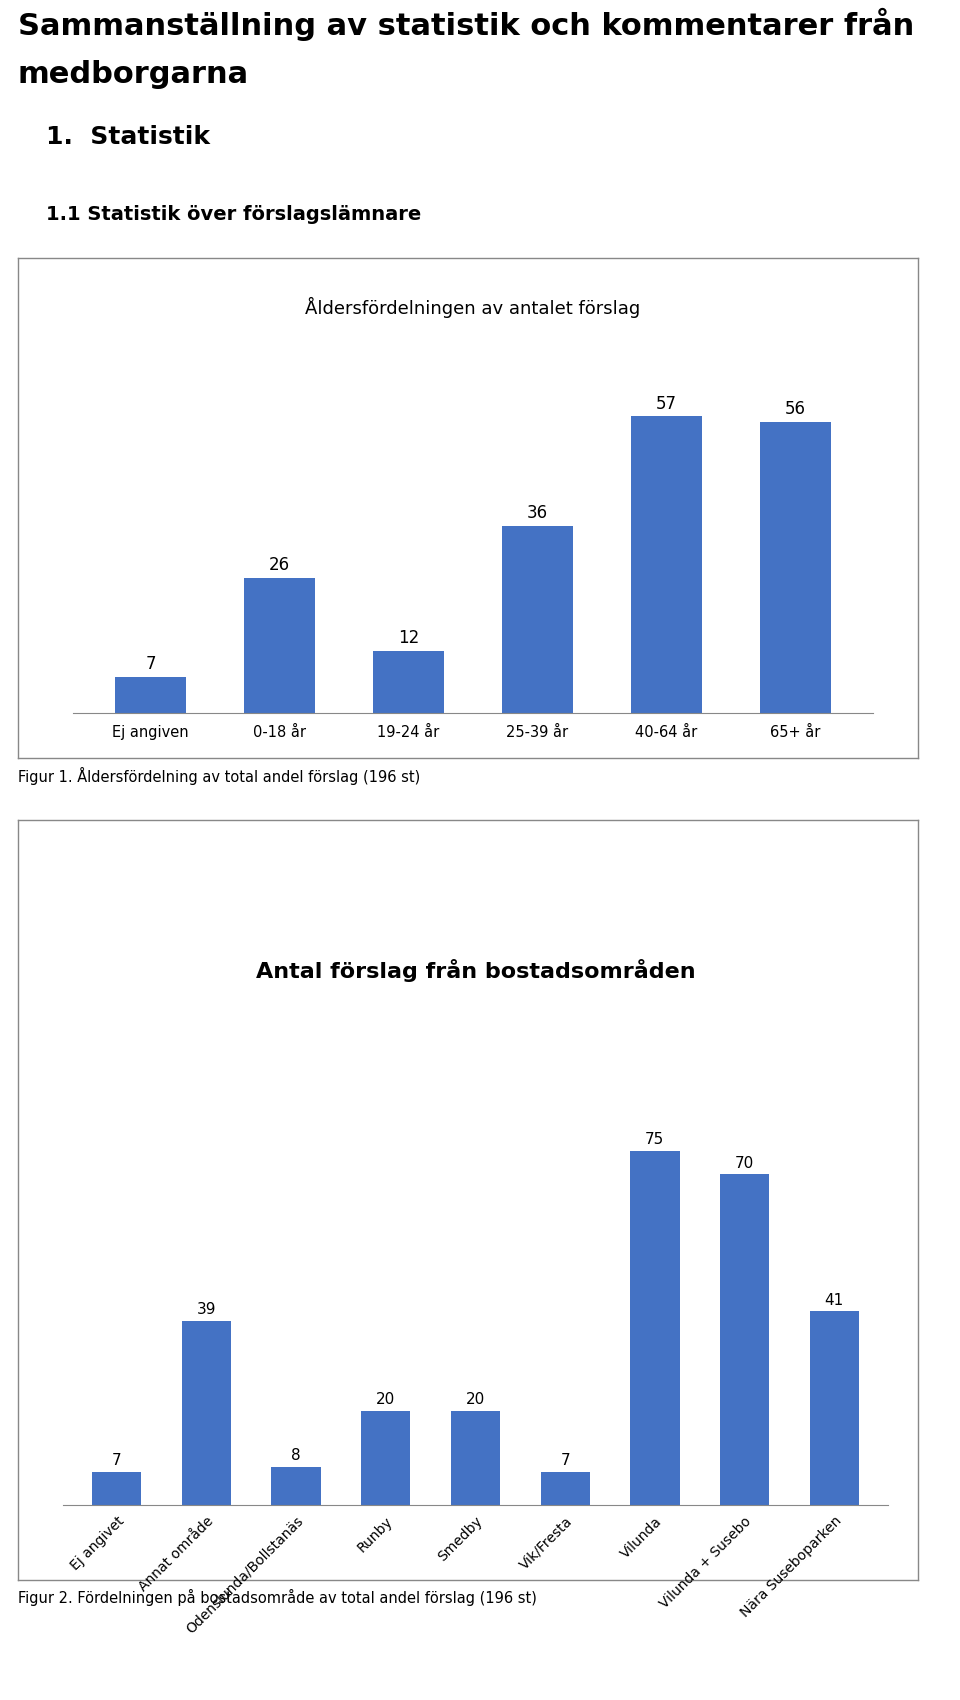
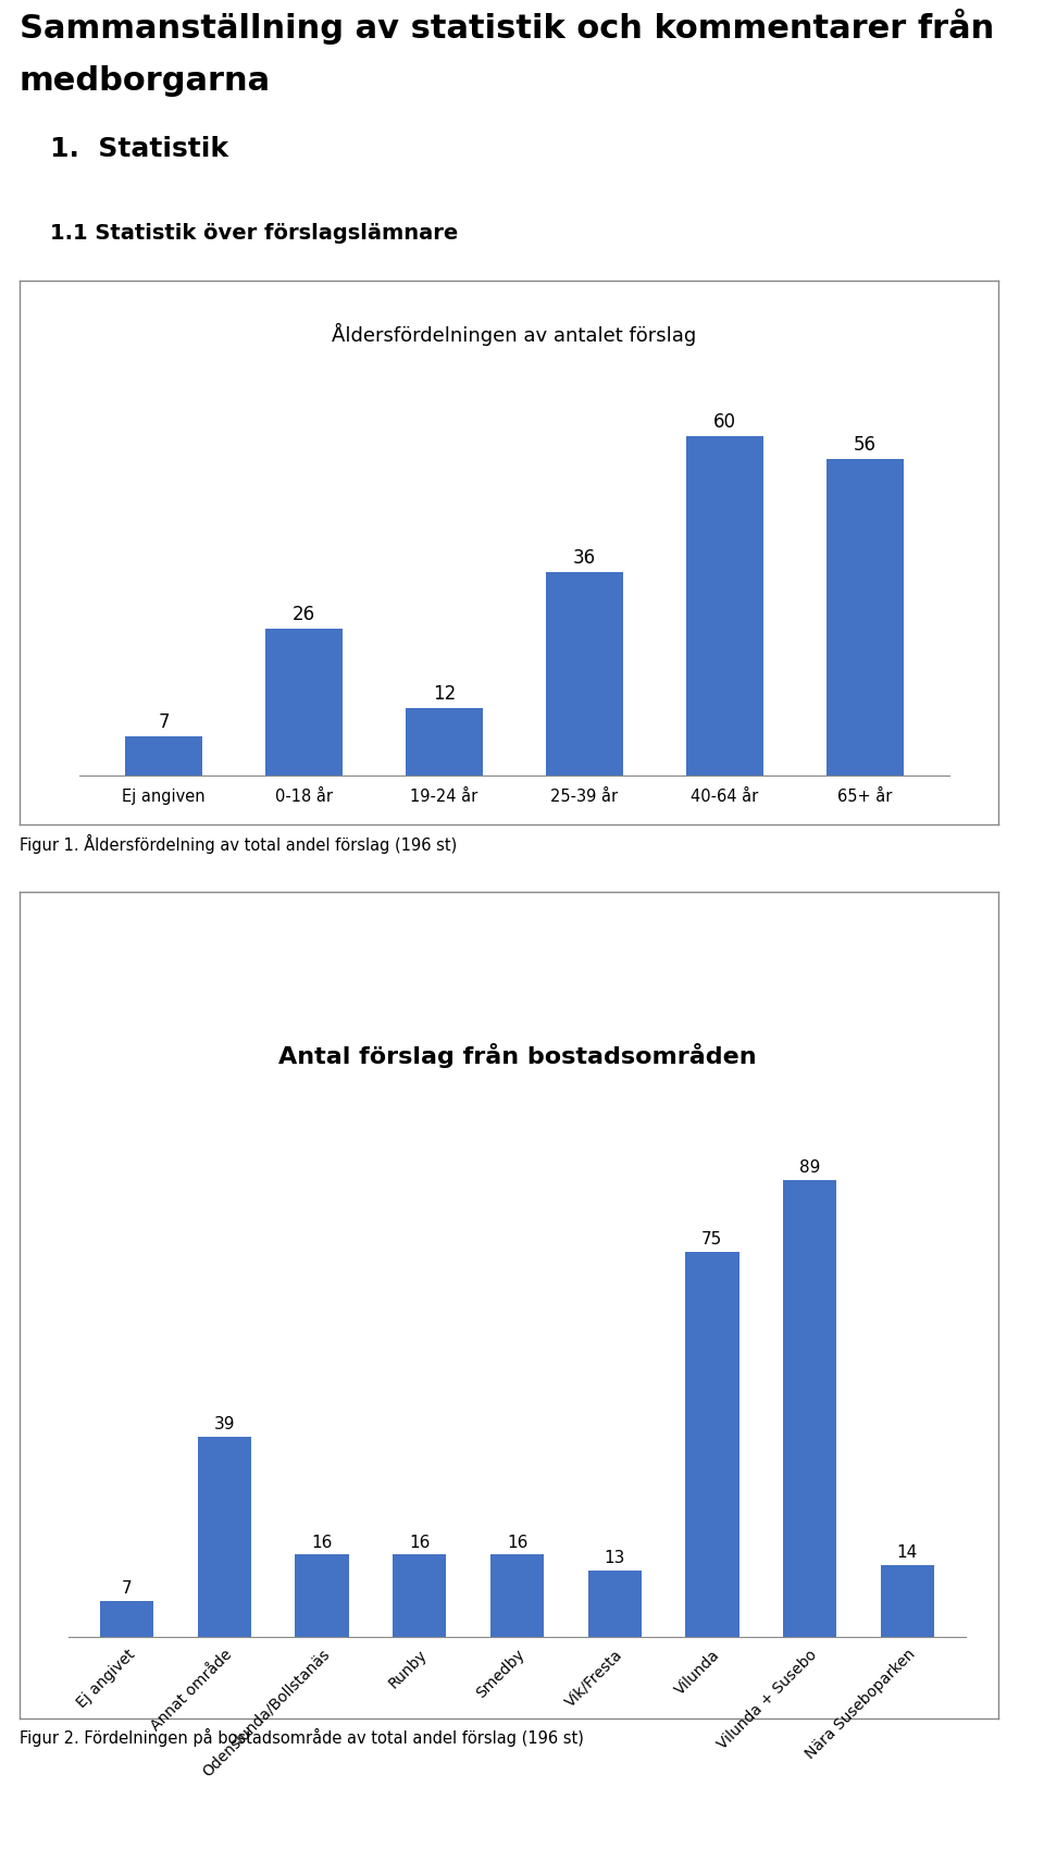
Åldersfördelningen av antalet förslag/40-64 år: 57 -> 60
Antal förslag från bostadsområden/Odenslunda/Bollstanäs: 8 -> 16
Antal förslag från bostadsområden/Runby: 20 -> 16
Antal förslag från bostadsområden/Smedby: 20 -> 16
Antal förslag från bostadsområden/Vik/Fresta: 7 -> 13
Antal förslag från bostadsområden/Vilunda + Susebo: 70 -> 89
Antal förslag från bostadsområden/Nära Suseboparken: 41 -> 14
